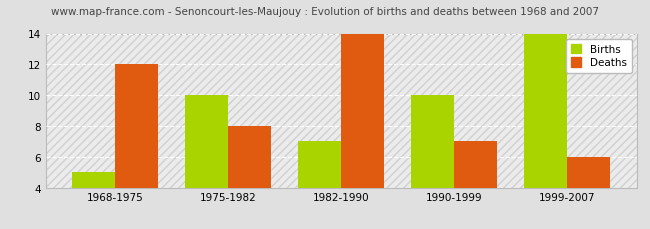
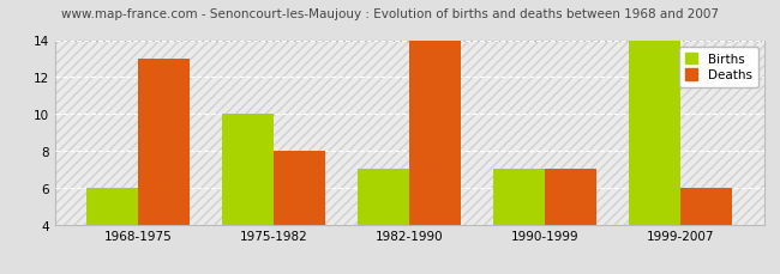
Births/1968-1975: 5 -> 6
Deaths/1968-1975: 12 -> 13
Births/1990-1999: 10 -> 7
